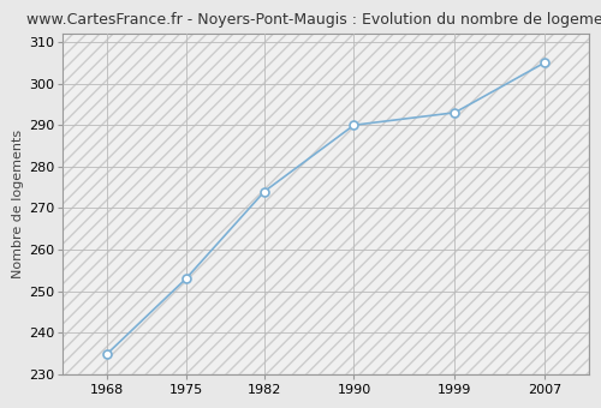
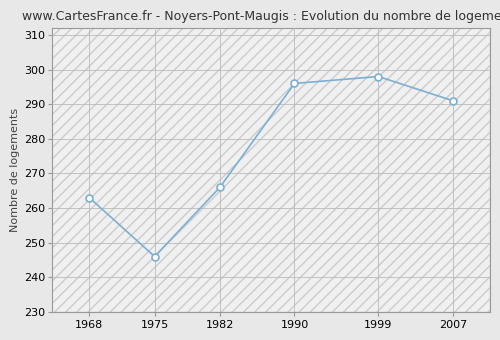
1968: 235 -> 263
1975: 253 -> 246
1982: 274 -> 266
1990: 290 -> 296
1999: 293 -> 298
2007: 305 -> 291
